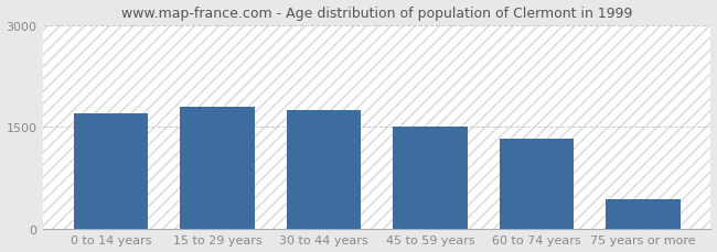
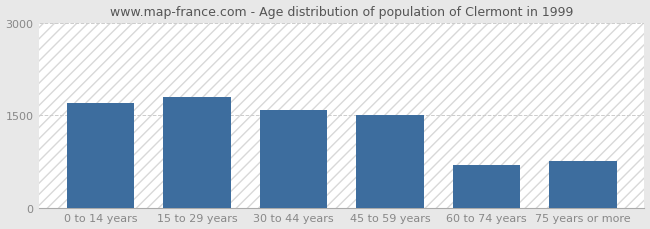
30 to 44 years: 1750 -> 1580
60 to 74 years: 1320 -> 700
75 years or more: 430 -> 760
